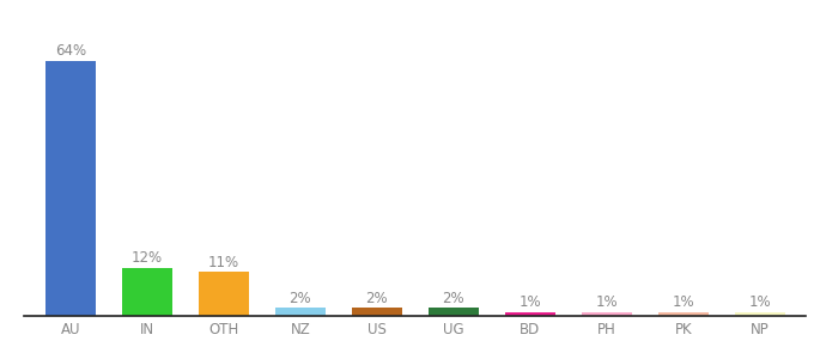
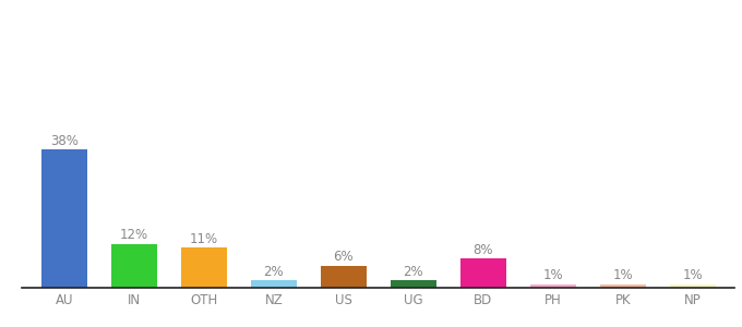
AU: 64% -> 38%
US: 2% -> 6%
BD: 1% -> 8%
